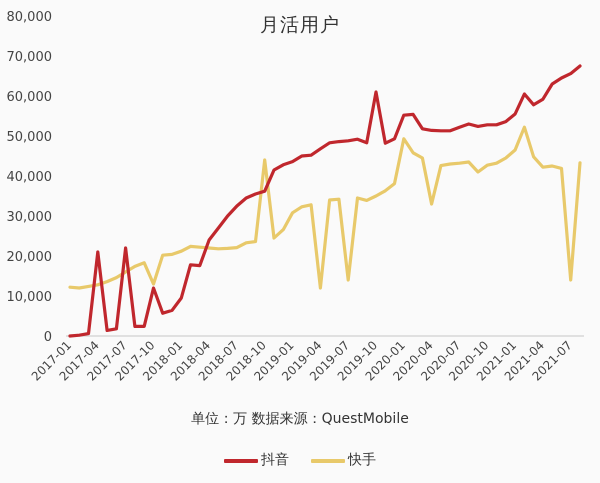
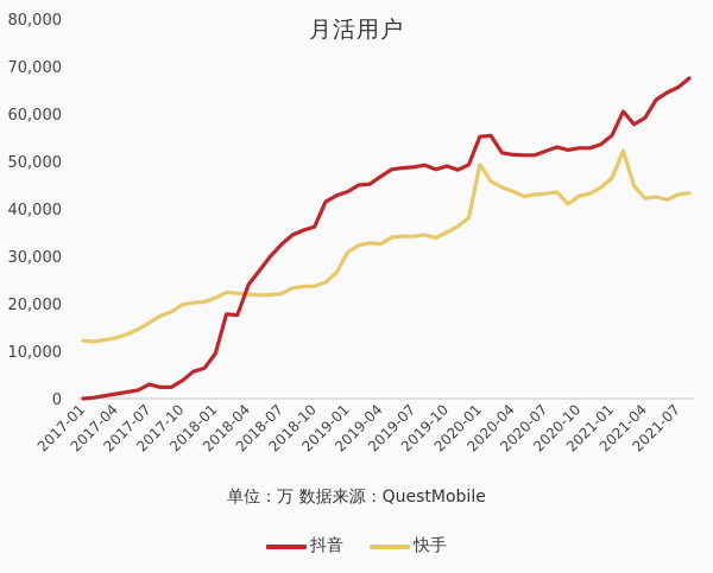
抖音/2017-04: 21000 -> 1000
抖音/2017-07: 22000 -> 3000
抖音/2017-10: 12000 -> 4000
快手/2017-10: 13000 -> 20000
快手/2018-10: 44000 -> 24000
快手/2019-04: 12000 -> 33000
快手/2019-07: 14000 -> 34000
抖音/2019-10: 61000 -> 49000
快手/2020-04: 33000 -> 44000
快手/2021-07: 14000 -> 43000
